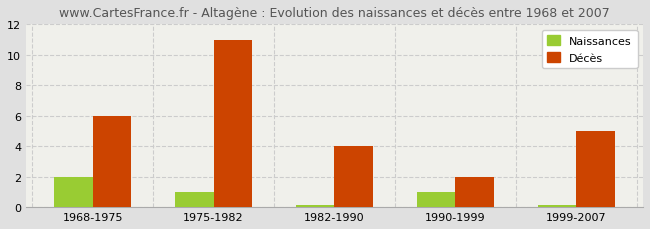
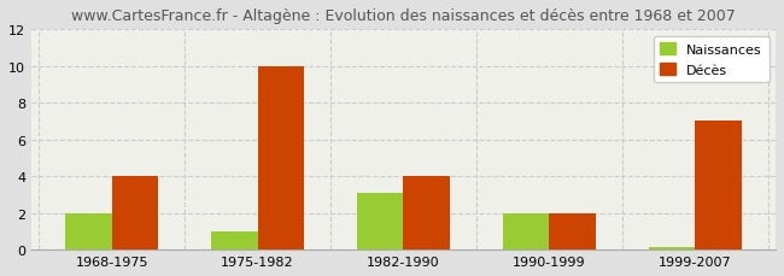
Décès/1968-1975: 6 -> 4
Décès/1975-1982: 11 -> 10
Naissances/1982-1990: 0.1 -> 3.1
Naissances/1990-1999: 1.0 -> 2.0
Décès/1999-2007: 5 -> 7
